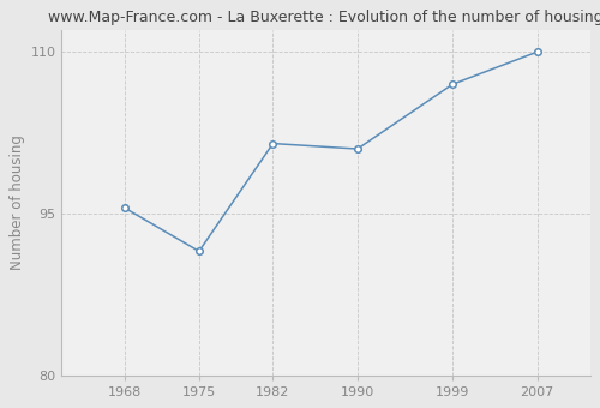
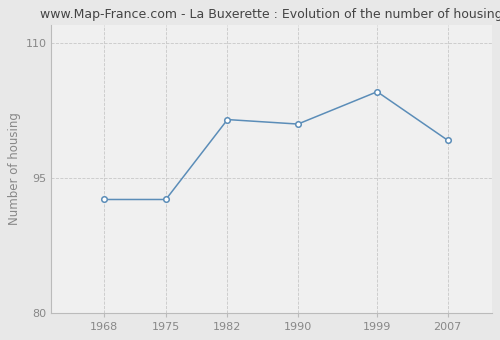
1968: 95.5 -> 92.6
1975: 91.5 -> 92.6
1999: 107.0 -> 104.6
2007: 110.0 -> 99.2
